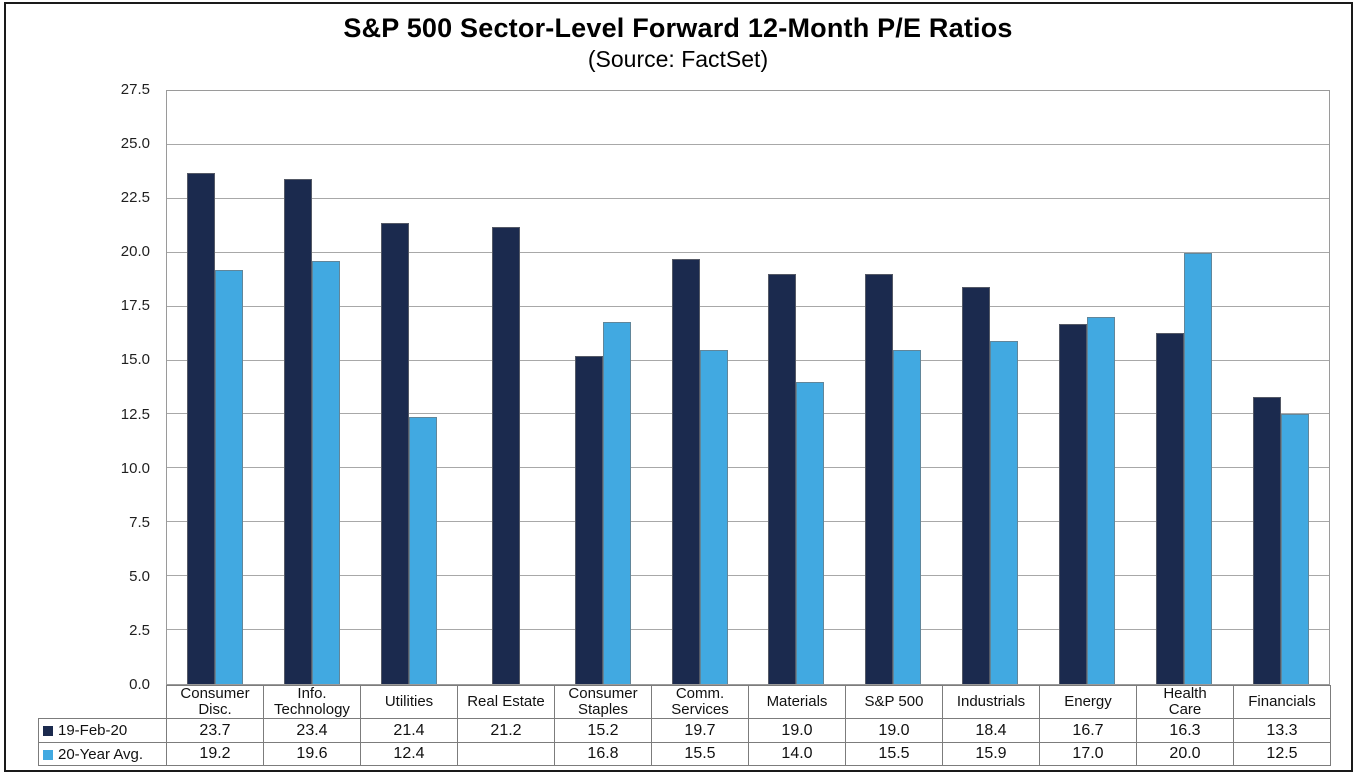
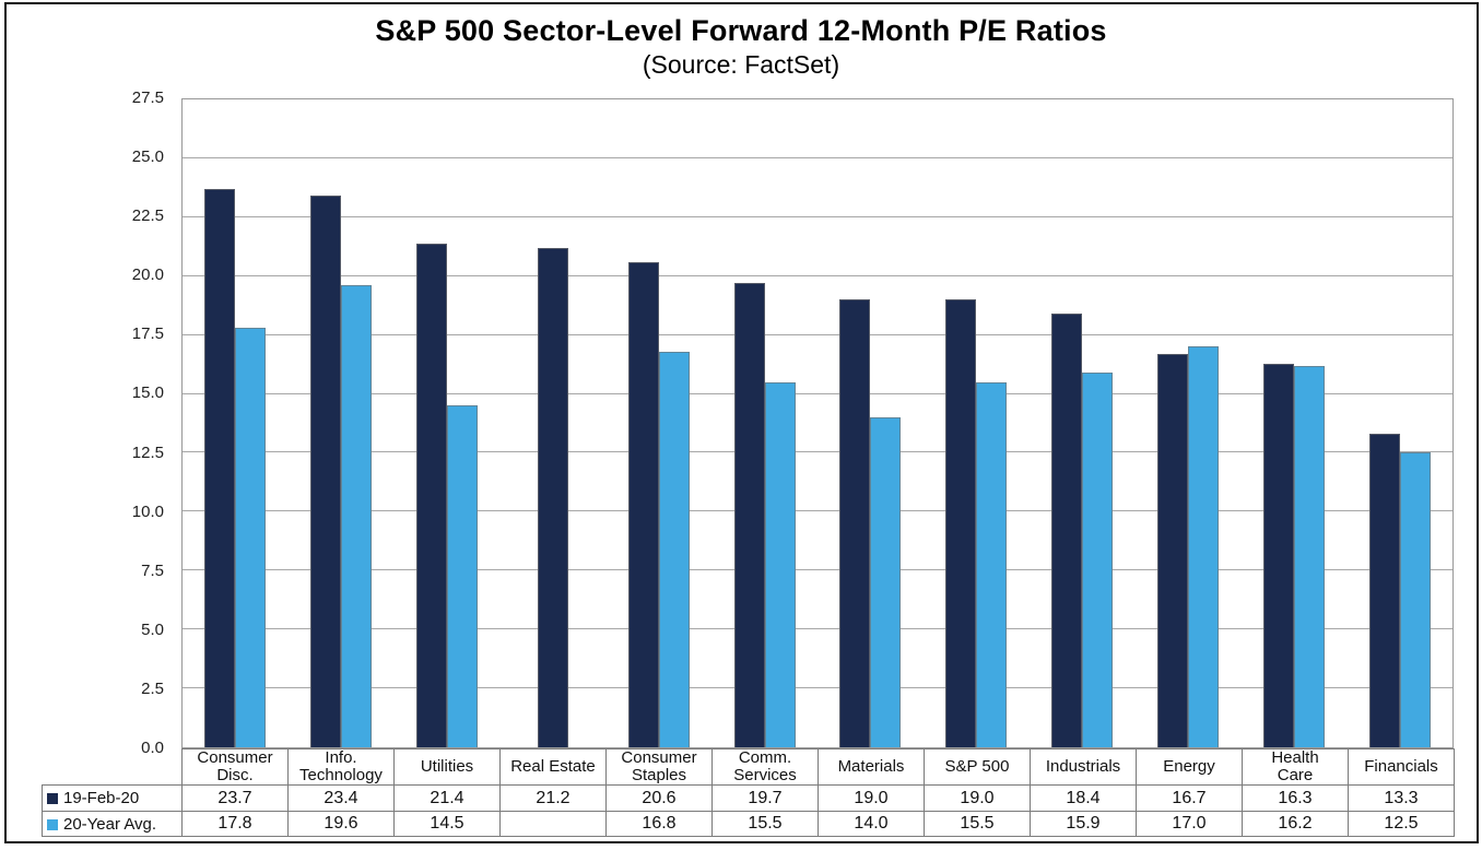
20-Year Avg./Consumer Disc.: 19.2 -> 17.8
20-Year Avg./Utilities: 12.4 -> 14.5
19-Feb-20/Consumer Staples: 15.2 -> 20.6
20-Year Avg./Health Care: 20.0 -> 16.2
